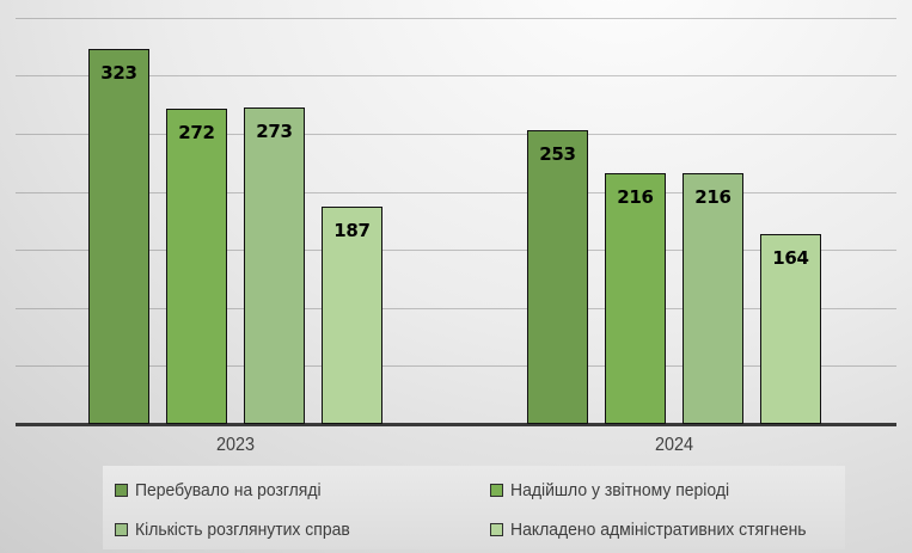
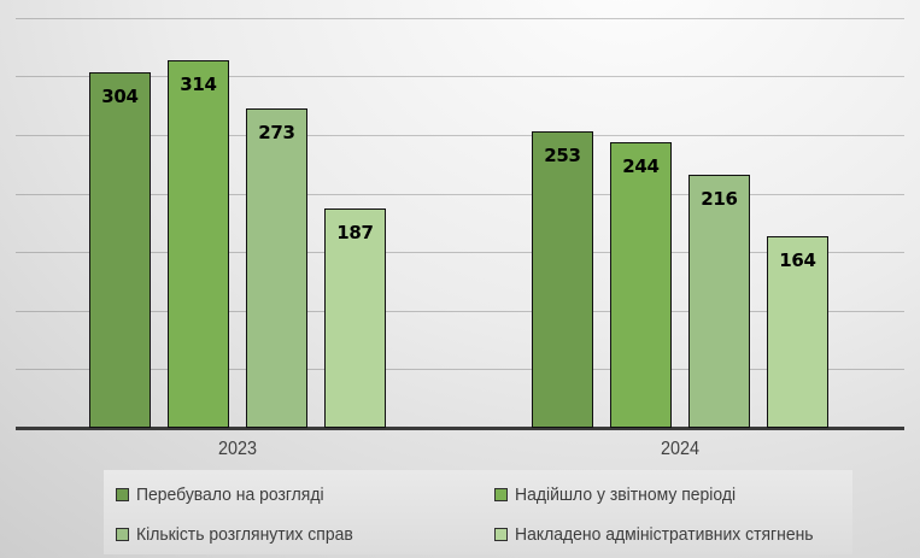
Перебувало на розгляді/2023: 323 -> 304
Надійшло у звітному періоді/2023: 272 -> 314
Надійшло у звітному періоді/2024: 216 -> 244
